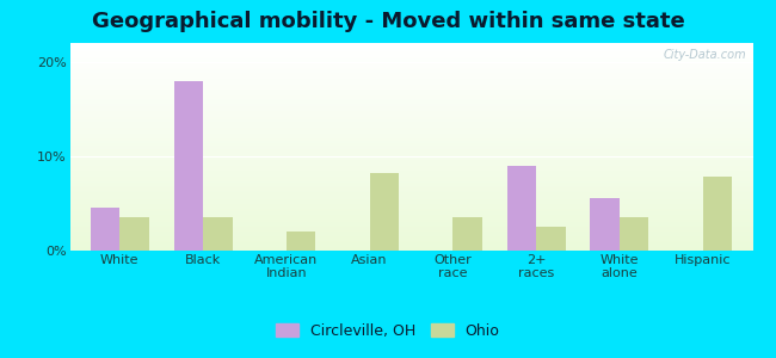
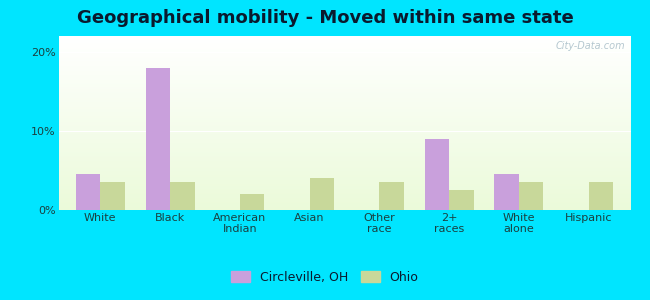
Ohio/Asian: 8.2% -> 4.0%
Circleville, OH/White alone: 5.6% -> 4.5%
Ohio/Hispanic: 7.8% -> 3.5%
